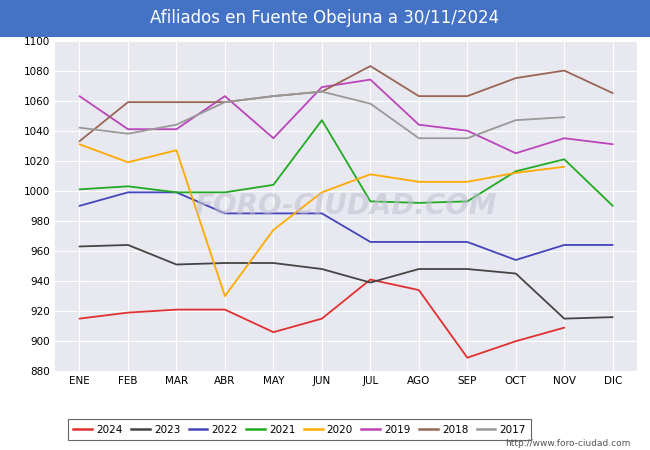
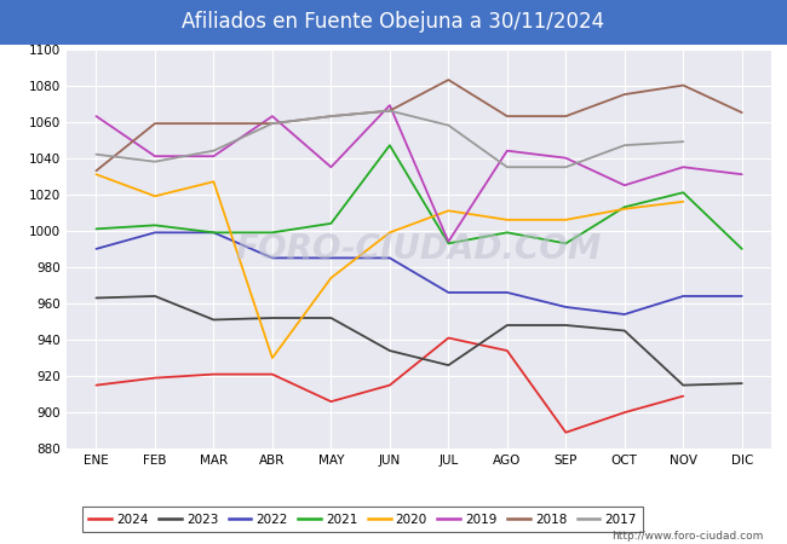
2023/JUN: 948 -> 934
2023/JUL: 939 -> 926
2019/JUL: 1074 -> 994
2021/AGO: 992 -> 999
2022/SEP: 966 -> 958
